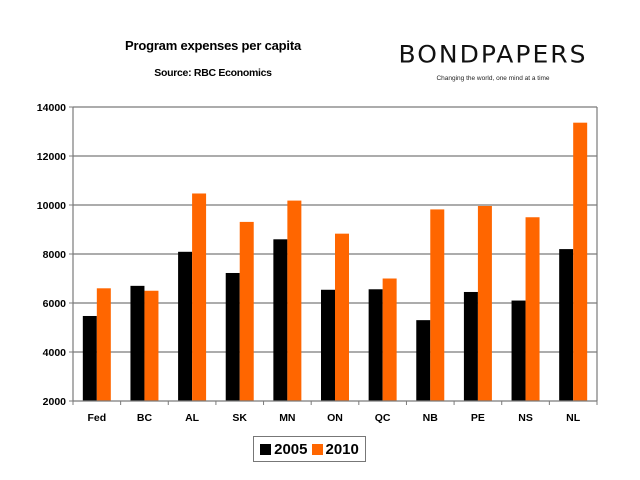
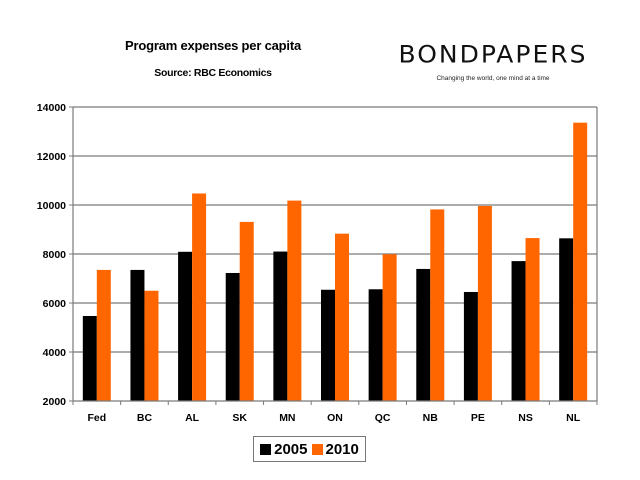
2010/Fed: 6600 -> 7400
2005/BC: 6700 -> 7400
2005/MN: 8600 -> 8100
2010/QC: 7000 -> 8000
2005/NB: 5300 -> 7400
2005/NS: 6100 -> 7700
2010/NS: 9500 -> 8600
2005/NL: 8200 -> 8600
